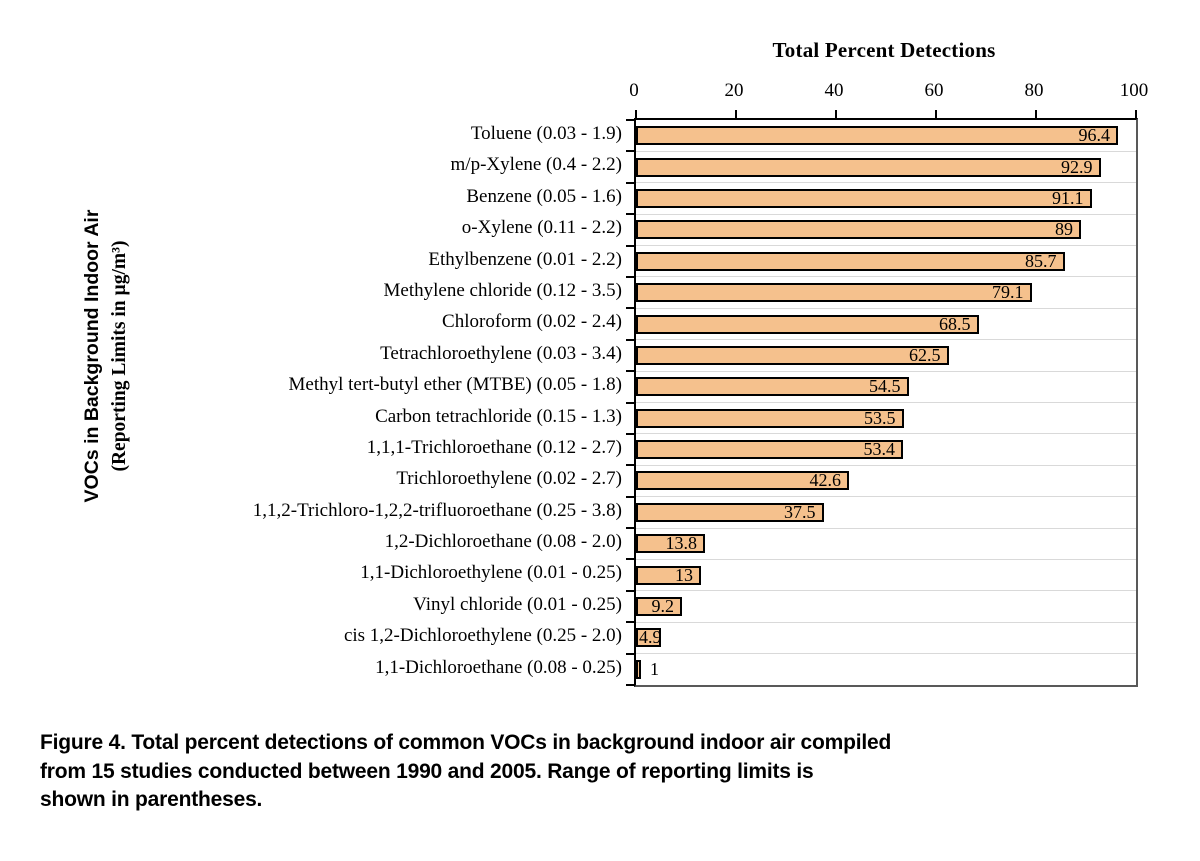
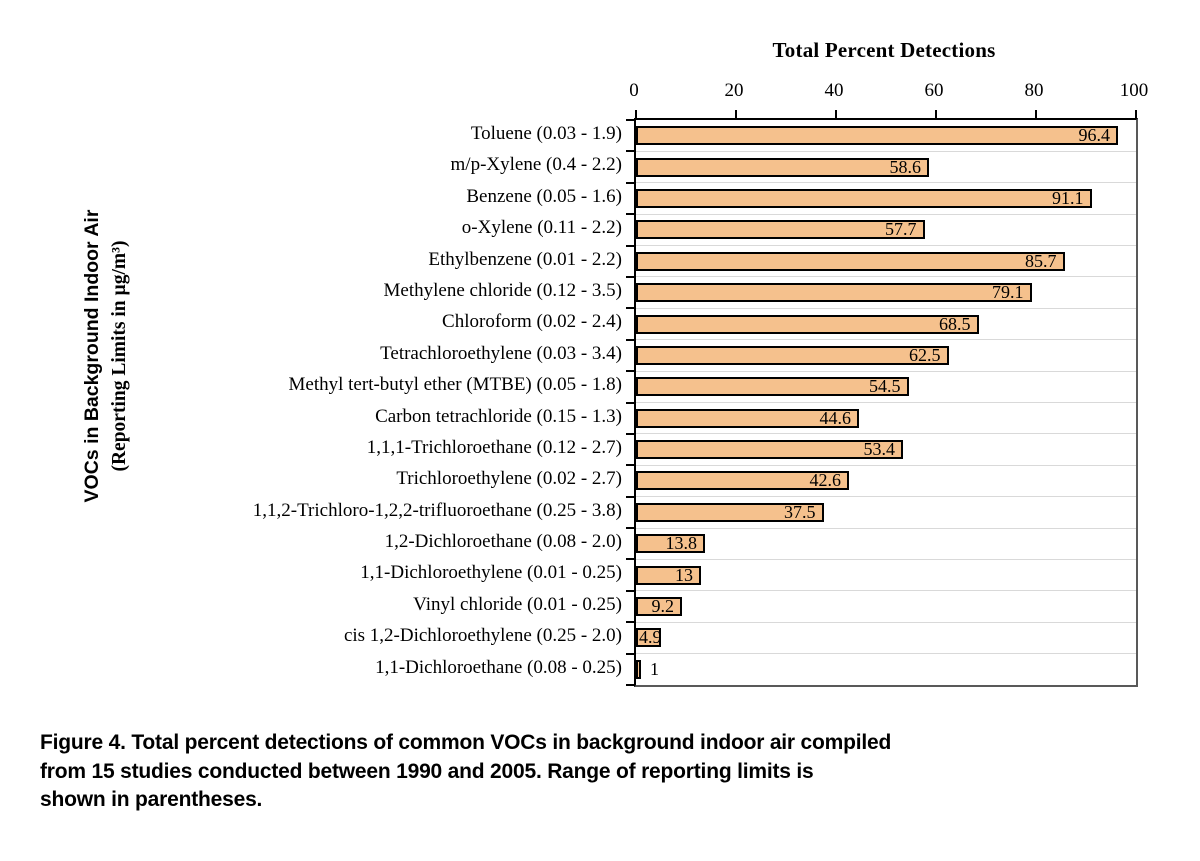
m/p-Xylene (0.4 - 2.2): 92.9 -> 58.6
o-Xylene (0.11 - 2.2): 89 -> 57.7
Carbon tetrachloride (0.15 - 1.3): 53.5 -> 44.6
